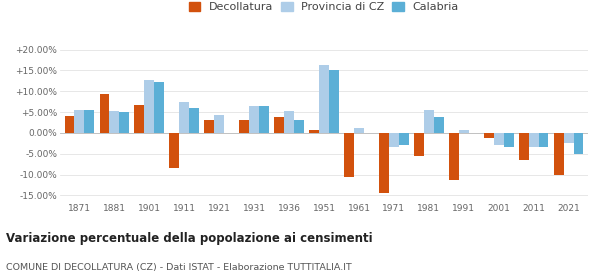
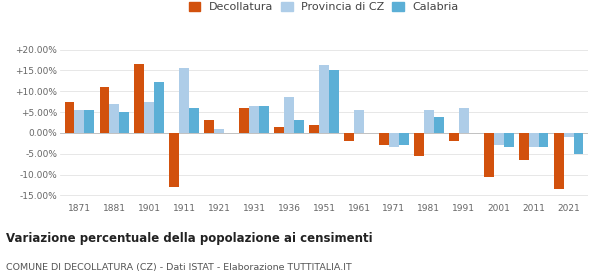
Decollatura/1871: 4.0% -> 7.5%
Decollatura/1881: 9.3% -> 11.0%
Provincia di CZ/1881: 5.2% -> 7.0%
Decollatura/1901: 6.7% -> 16.5%
Provincia di CZ/1901: 12.8% -> 7.5%
Decollatura/1911: -8.5% -> -13.0%
Provincia di CZ/1911: 7.3% -> 15.5%
Provincia di CZ/1921: 4.2% -> 1.0%
Decollatura/1931: 3.2% -> 6.0%
Decollatura/1936: 3.8% -> 1.5%
Provincia di CZ/1936: 5.2% -> 8.5%
Decollatura/1951: 0.7% -> 2.0%
Decollatura/1961: -10.5% -> -2.0%
Provincia di CZ/1961: 1.2% -> 5.5%
Decollatura/1971: -14.5% -> -3.0%
Decollatura/1991: -11.2% -> -2.0%
Provincia di CZ/1991: 0.8% -> 6.0%
Decollatura/2001: -1.2% -> -10.5%
Decollatura/2021: -10.0% -> -13.5%
Provincia di CZ/2021: -2.5% -> -1.0%
